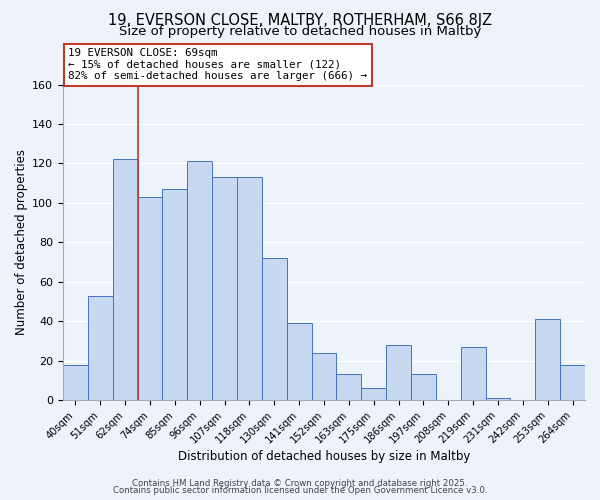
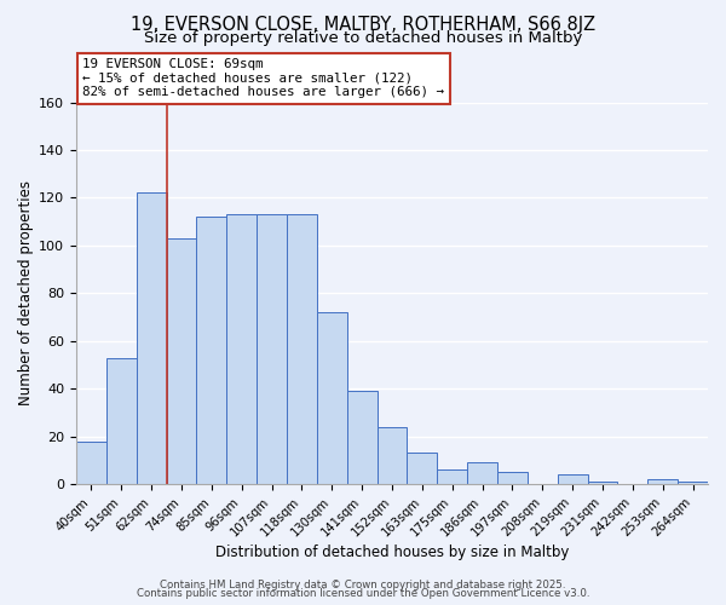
85sqm: 107 -> 112
96sqm: 121 -> 113
186sqm: 28 -> 9
197sqm: 13 -> 5
219sqm: 27 -> 4
253sqm: 41 -> 2
264sqm: 18 -> 1
